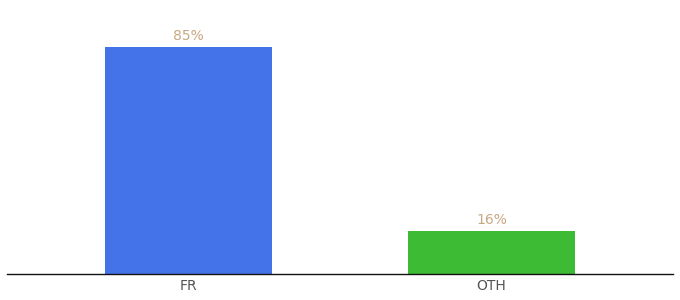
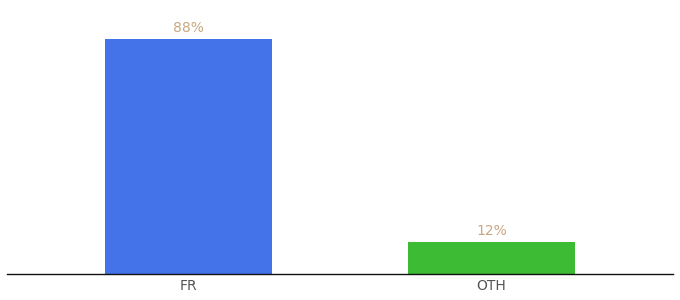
FR: 85% -> 88%
OTH: 16% -> 12%
